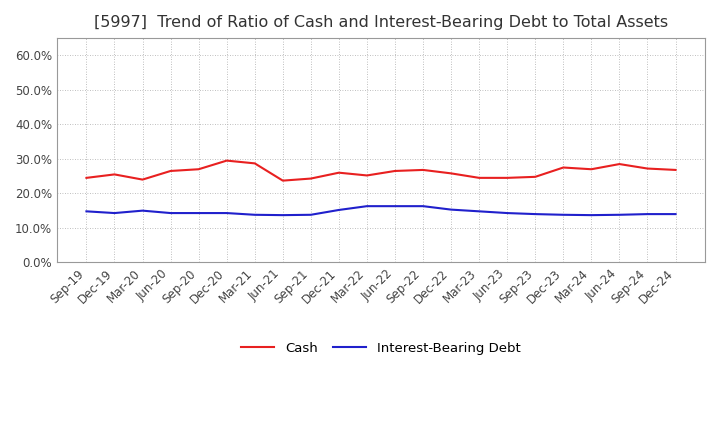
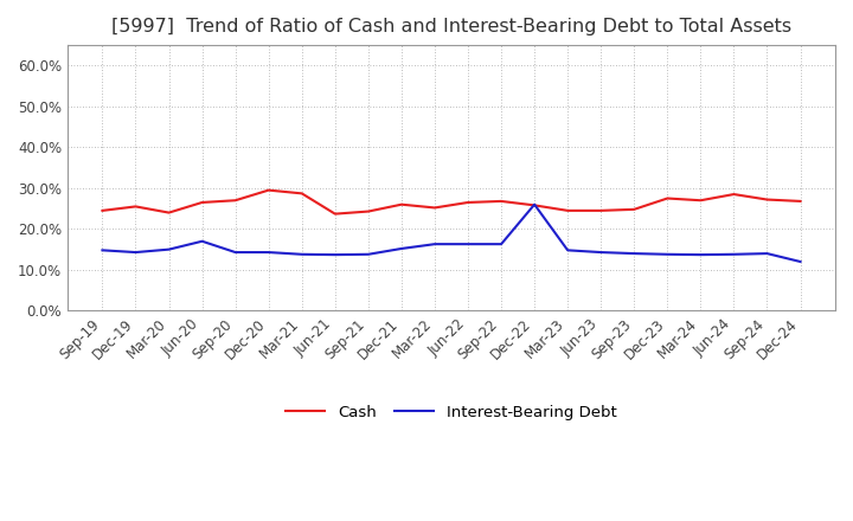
Interest-Bearing Debt/Jun-20: 14.3% -> 17.0%
Interest-Bearing Debt/Dec-22: 15.3% -> 26.0%
Interest-Bearing Debt/Dec-24: 14.0% -> 12.0%
